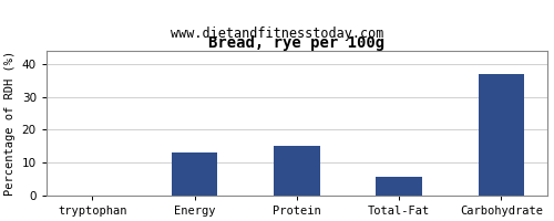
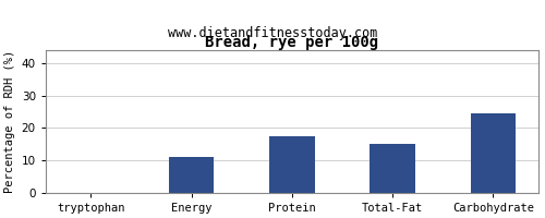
Energy: 13.0 -> 11.0
Protein: 15.0 -> 17.5
Total-Fat: 5.5 -> 15.0
Carbohydrate: 37.0 -> 24.5
